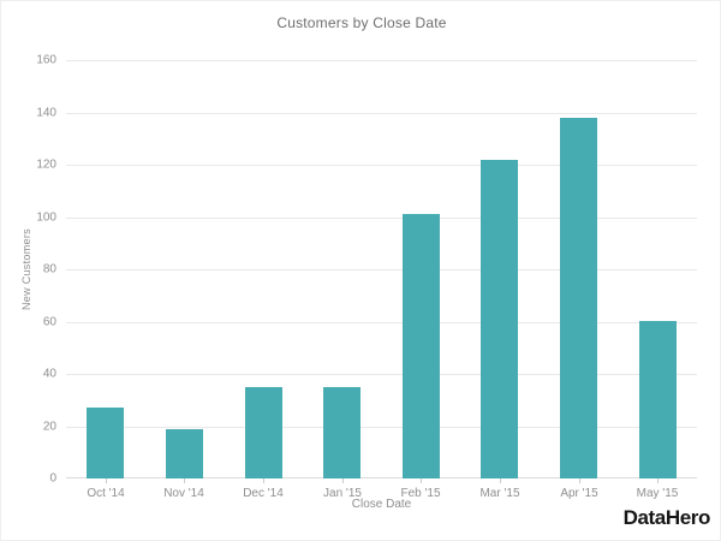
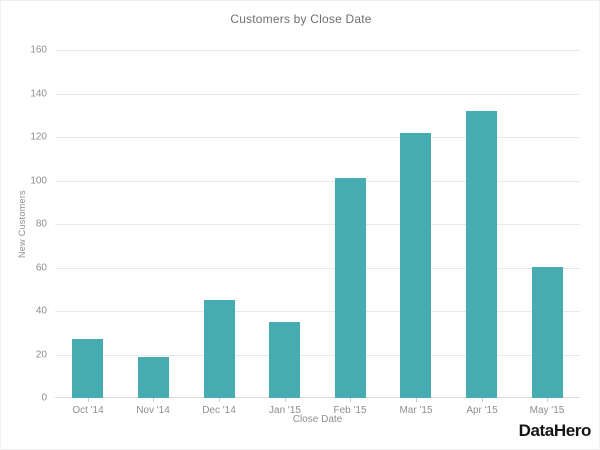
Dec '14: 35 -> 45
Apr '15: 138 -> 132
